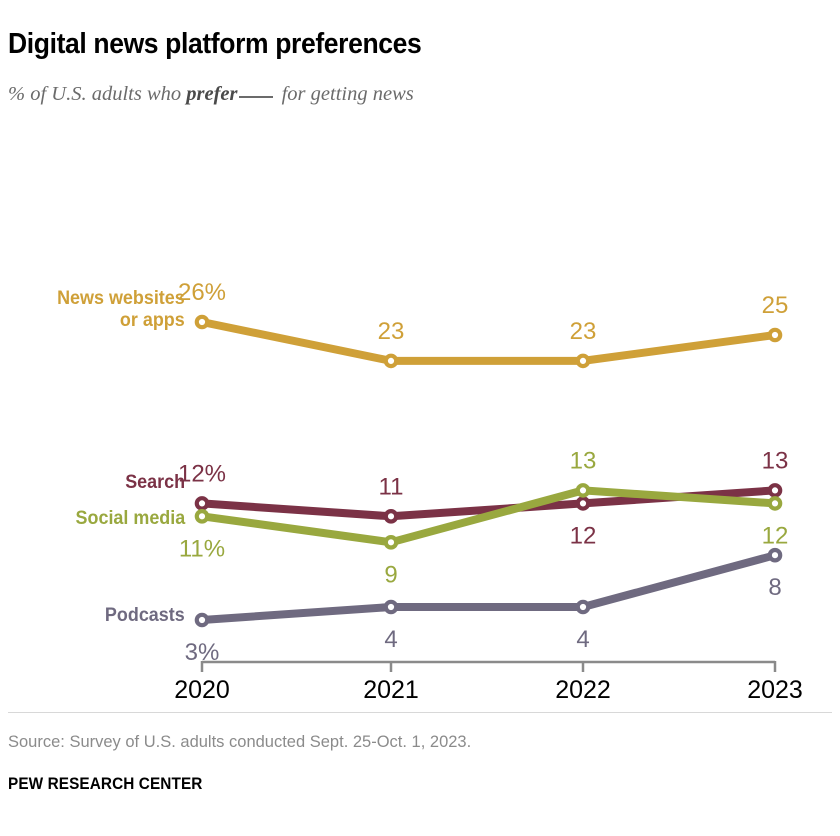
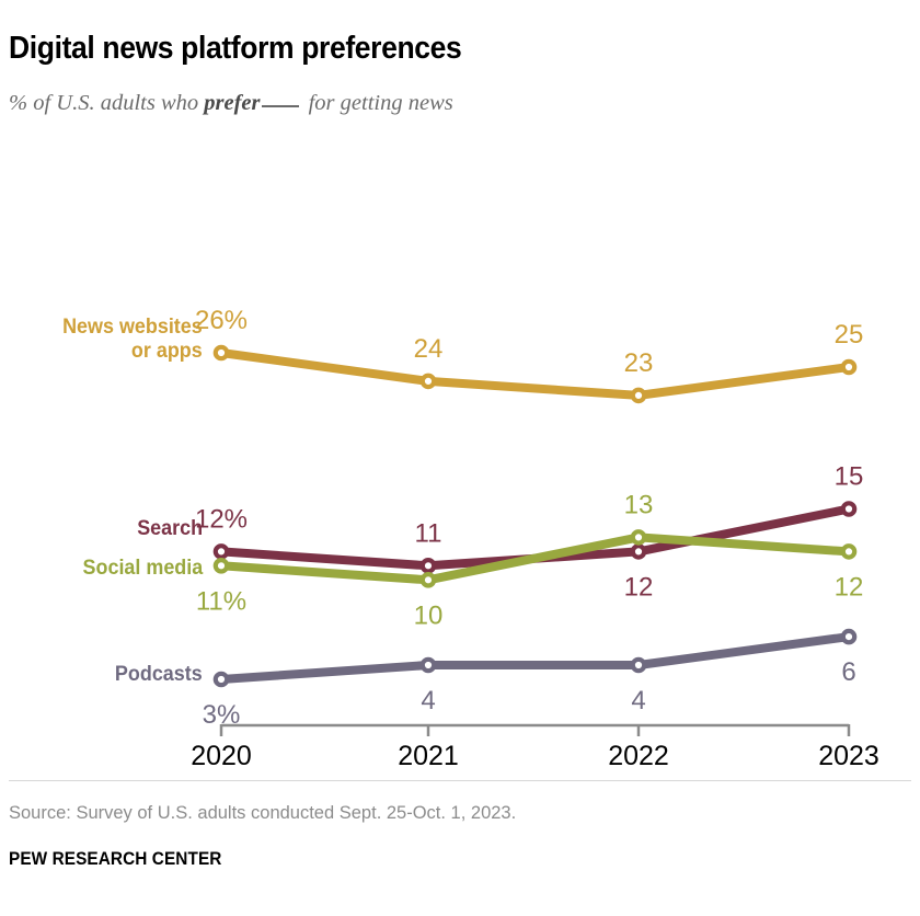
News websites or apps/2021: 23 -> 24
Social media/2021: 9 -> 10
Search/2023: 13 -> 15
Podcasts/2023: 8 -> 6
